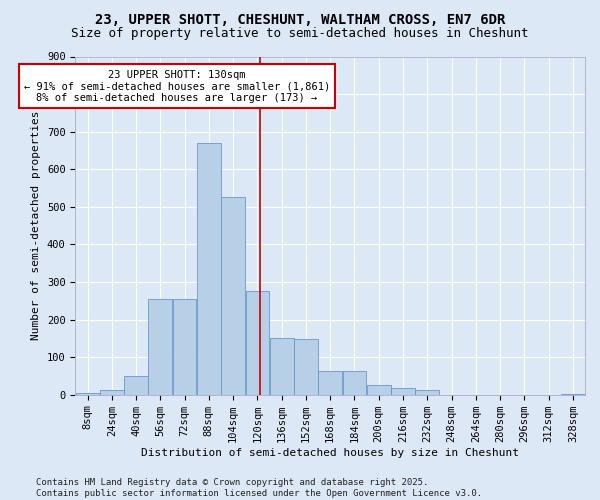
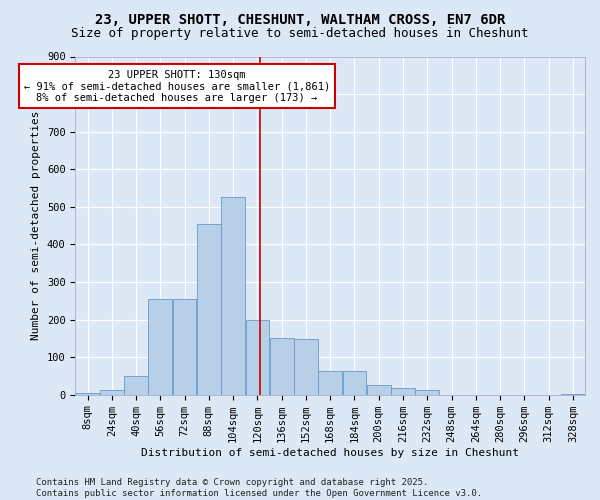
88sqm: 670 -> 455
120sqm: 275 -> 200
